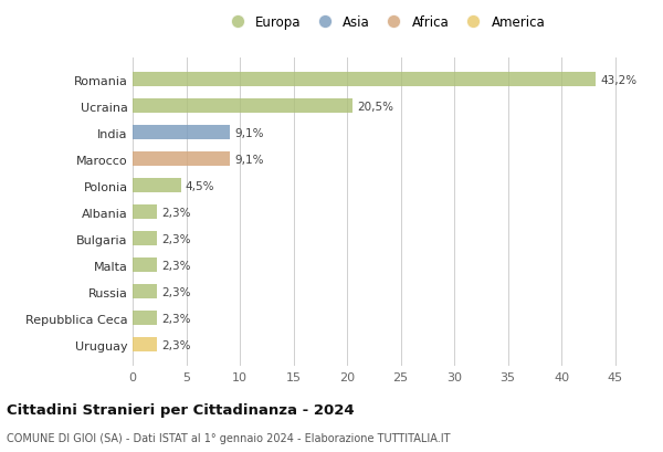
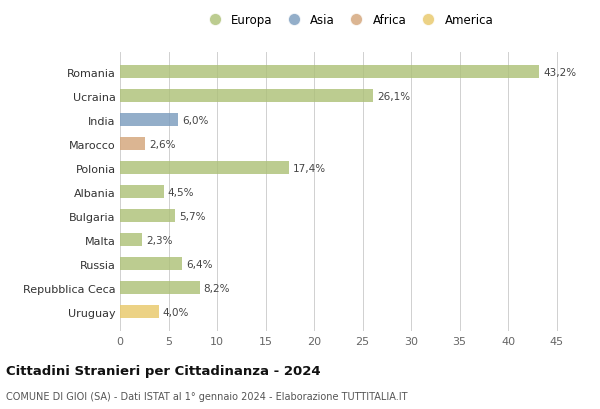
Ucraina: 20,5% -> 26,1%
India: 9,1% -> 6,0%
Marocco: 9,1% -> 2,6%
Polonia: 4,5% -> 17,4%
Albania: 2,3% -> 4,5%
Bulgaria: 2,3% -> 5,7%
Russia: 2,3% -> 6,4%
Repubblica Ceca: 2,3% -> 8,2%
Uruguay: 2,3% -> 4,0%
